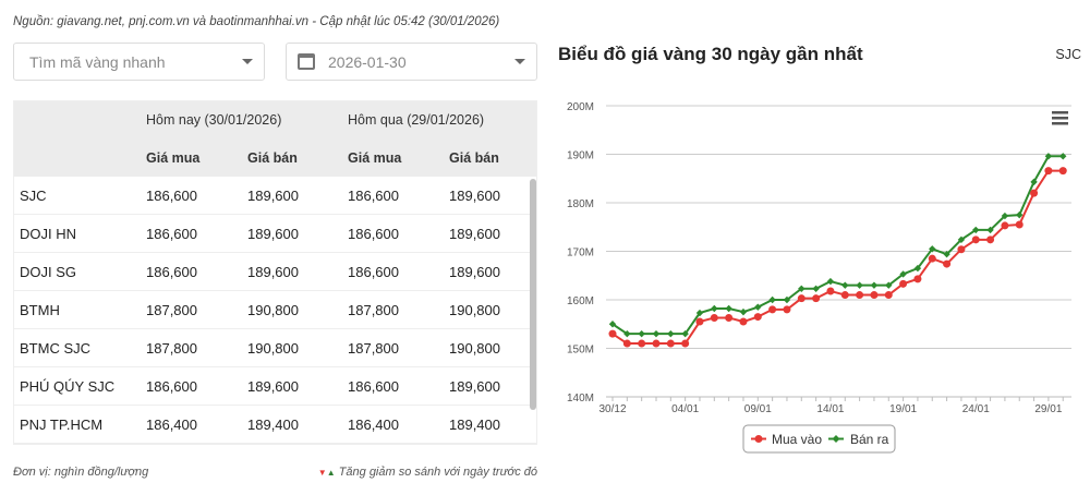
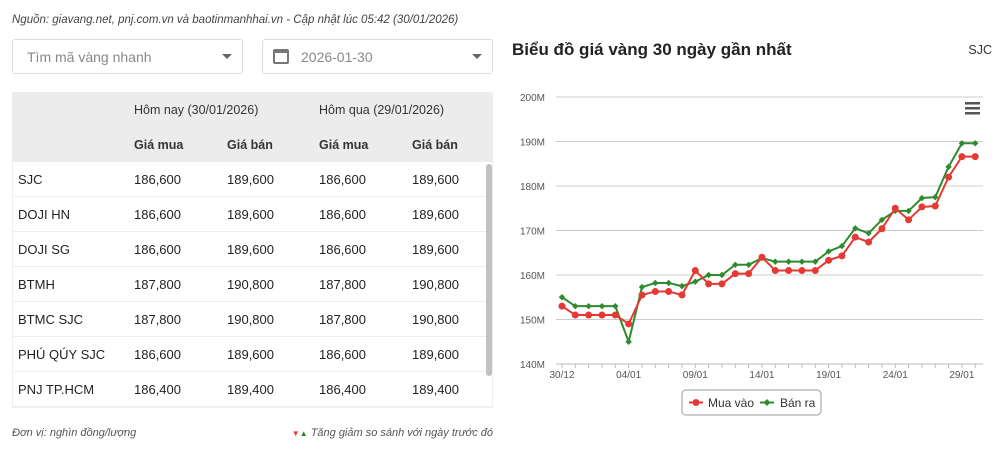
Mua vào/04/01: 151M -> 149M
Bán ra/04/01: 153M -> 145M
Mua vào/09/01: 156M -> 161M
Mua vào/14/01: 162M -> 164M
Mua vào/24/01: 172M -> 175M
